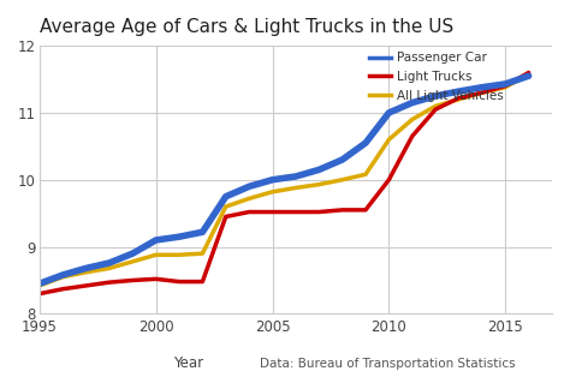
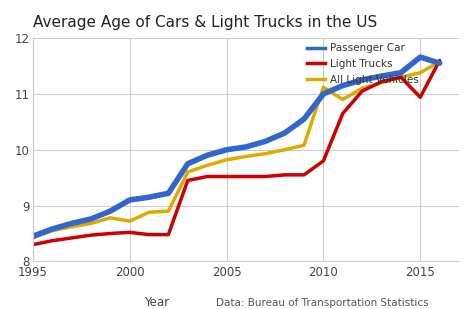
All Light Vehicles/2000: 8.88 -> 8.72
Light Trucks/2010: 10.00 -> 9.80
All Light Vehicles/2010: 10.60 -> 11.12
Passenger Car/2015: 11.43 -> 11.66
Light Trucks/2015: 11.40 -> 10.94
